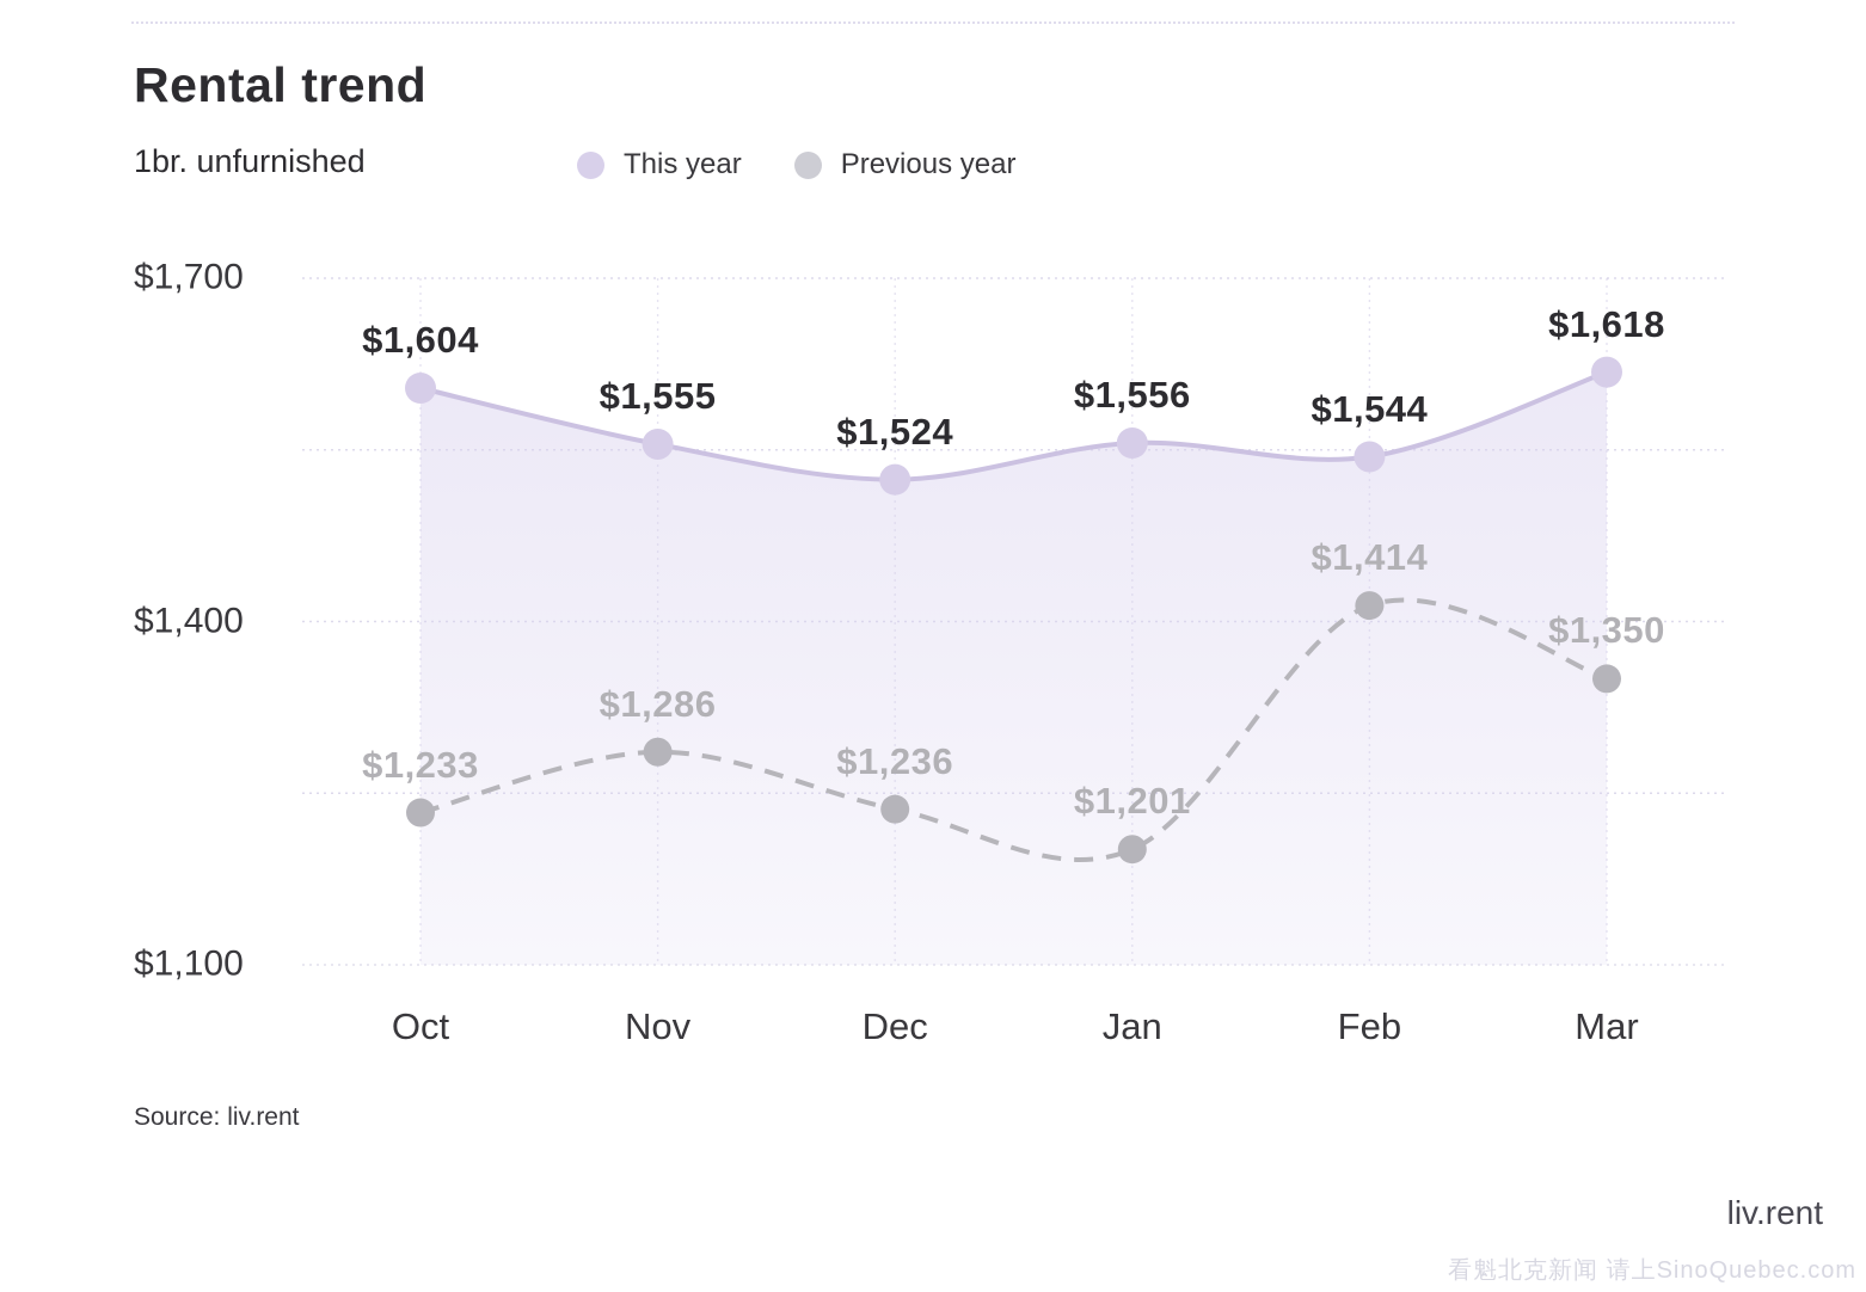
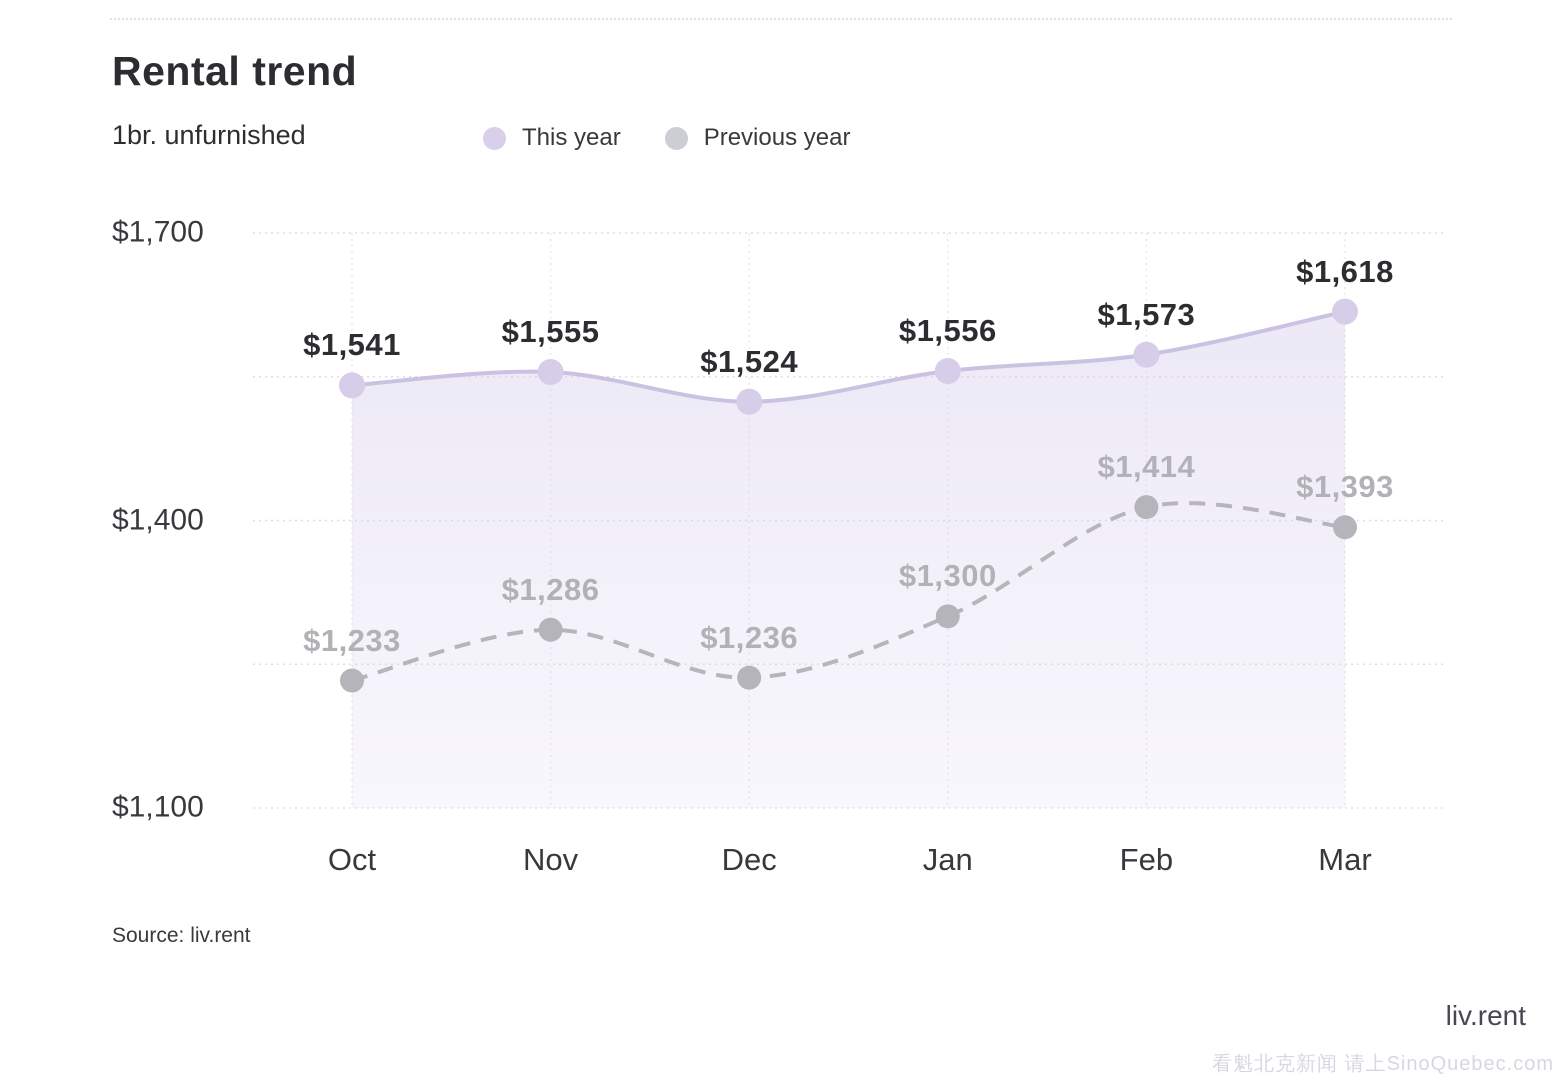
This year/Oct: $1,604 -> $1,541
Previous year/Jan: $1,201 -> $1,300
This year/Feb: $1,544 -> $1,573
Previous year/Mar: $1,350 -> $1,393
